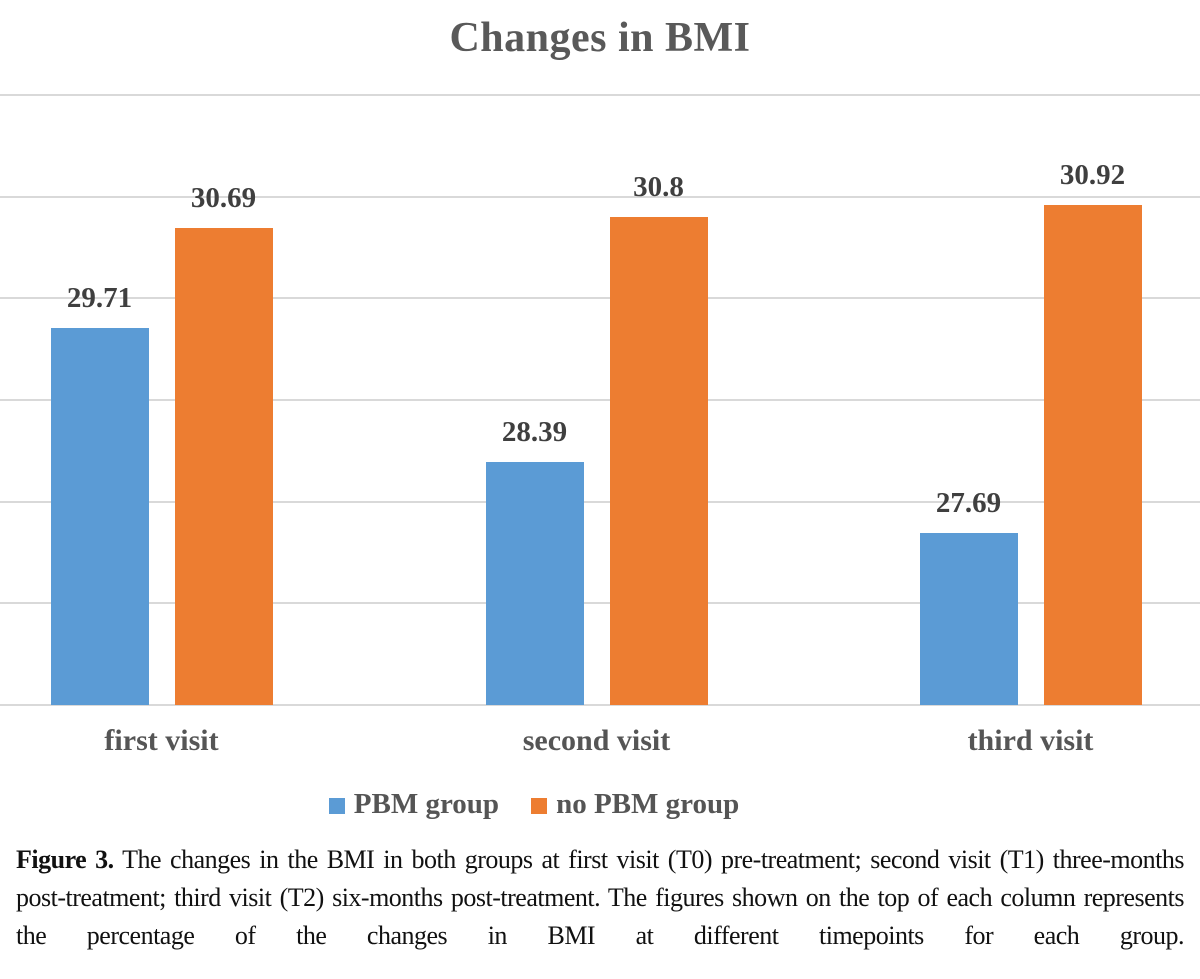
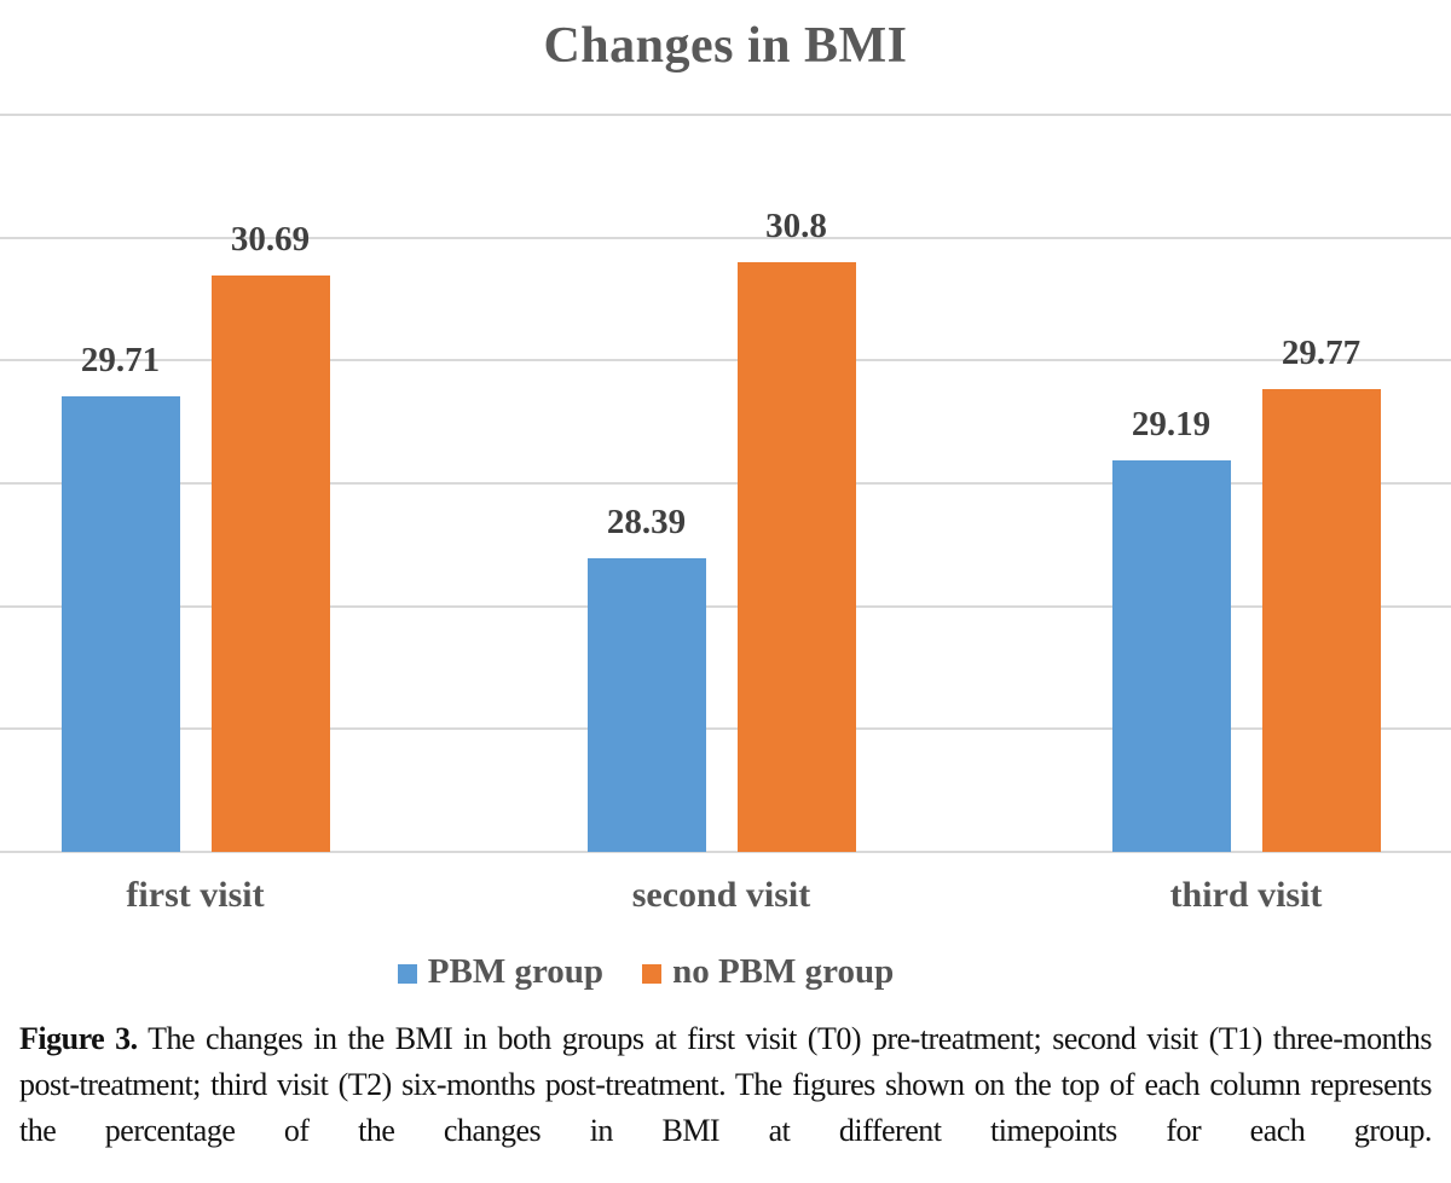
PBM group/third visit: 27.69 -> 29.19
no PBM group/third visit: 30.92 -> 29.77
